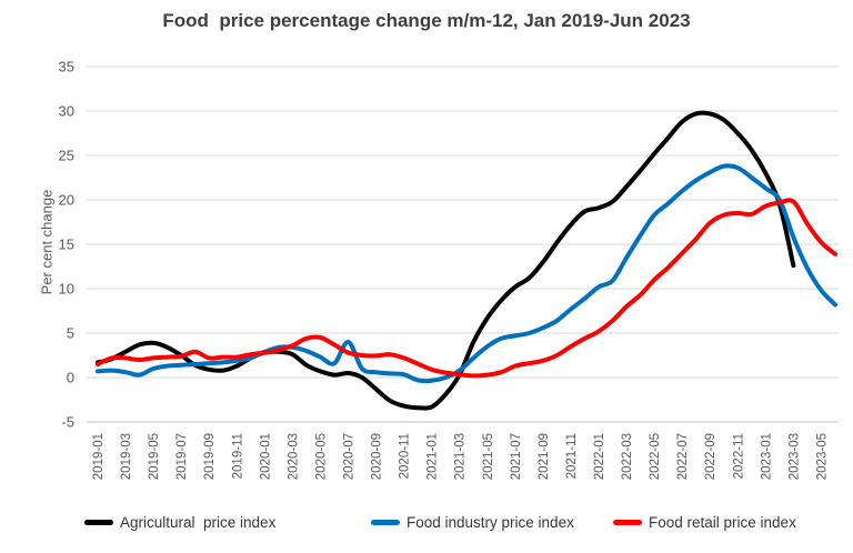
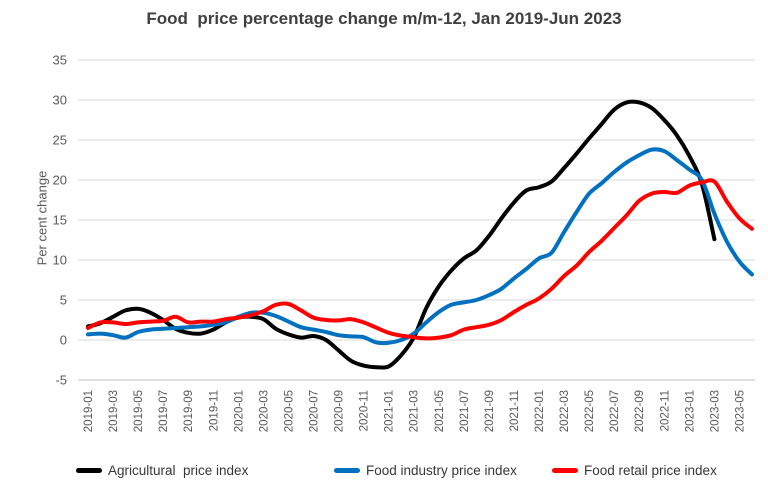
Food industry price index/2020-07: 4 -> 1
